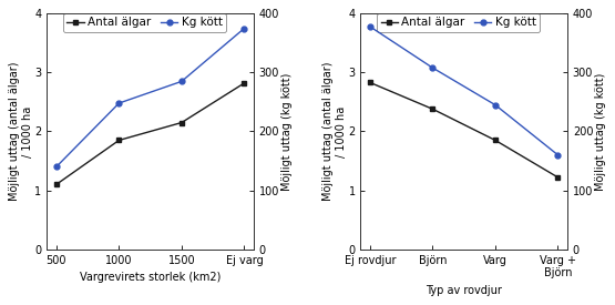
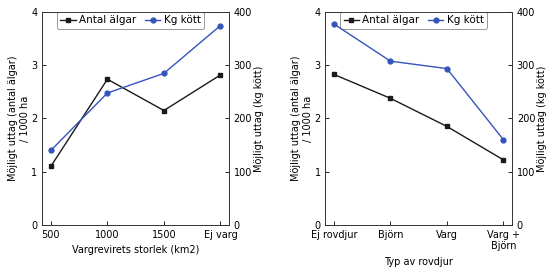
Antal älgar/1000: 1.85 -> 2.74
Kg kött/Varg: 245 -> 294
